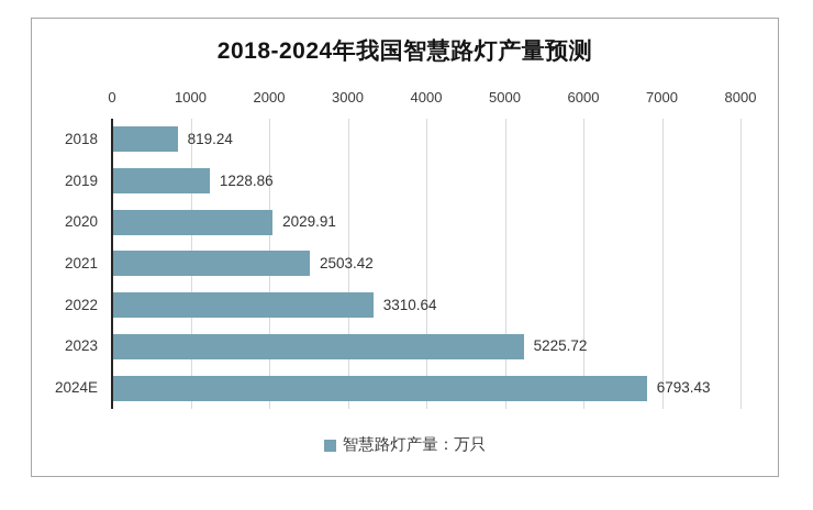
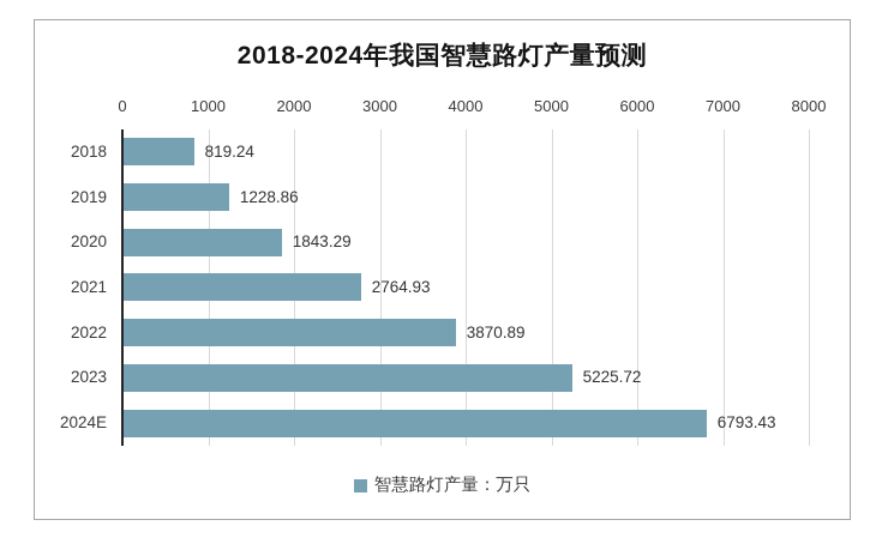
2020: 2029.91 -> 1843.29
2021: 2503.42 -> 2764.93
2022: 3310.64 -> 3870.89
